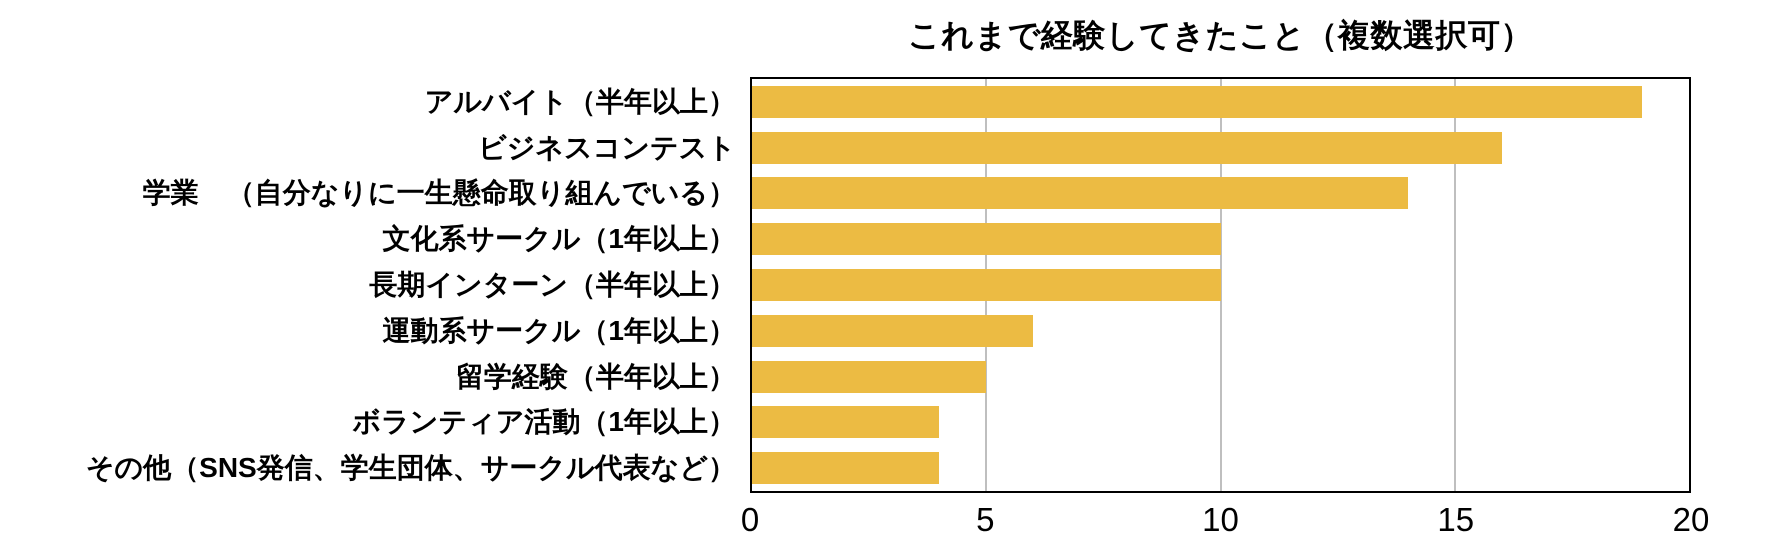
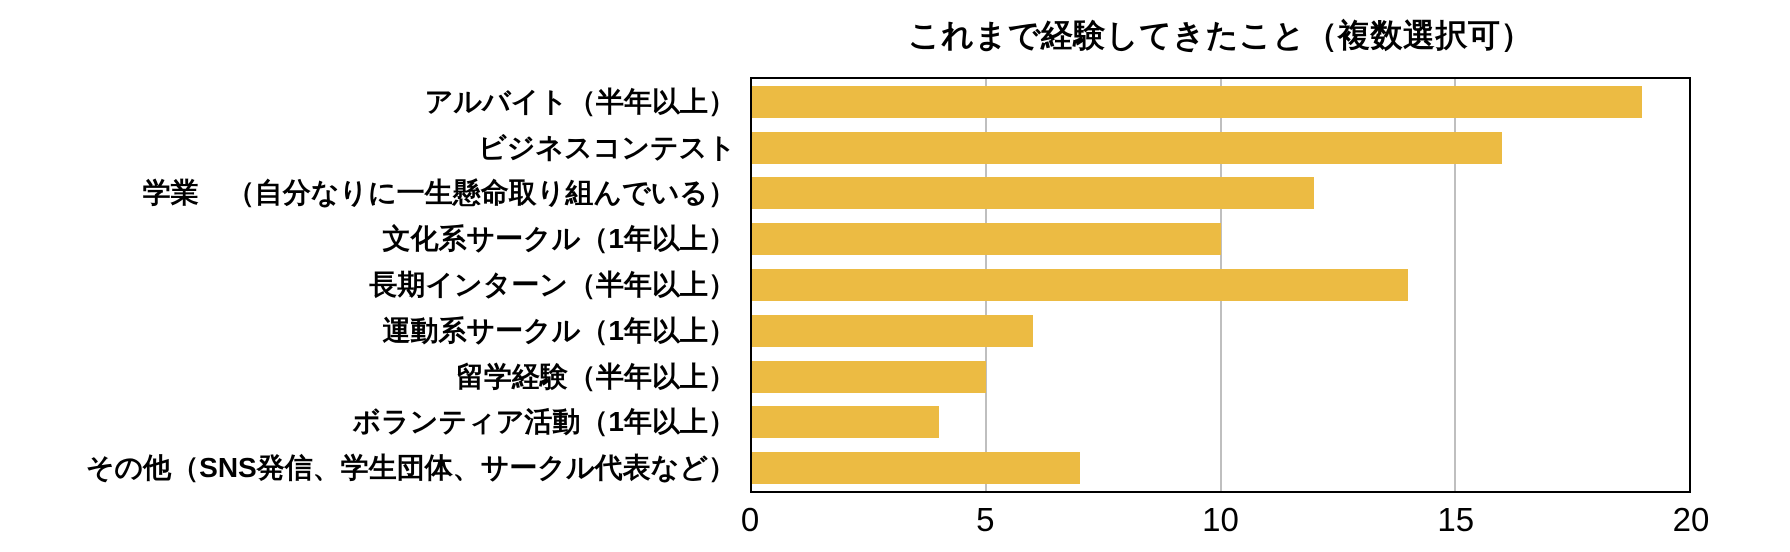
学業 （自分なりに一生懸命取り組んでいる）: 14 -> 12
長期インターン（半年以上）: 10 -> 14
その他（SNS発信、学生団体、サークル代表など）: 4 -> 7
